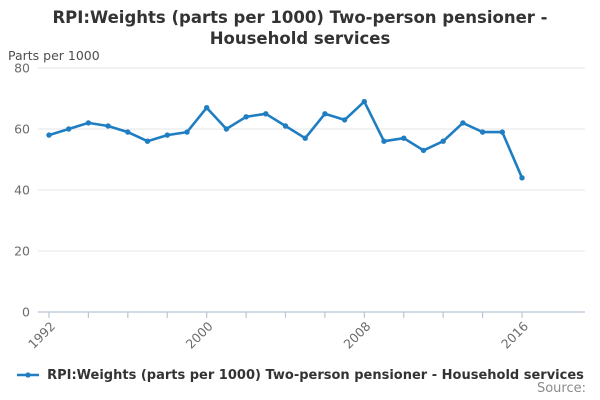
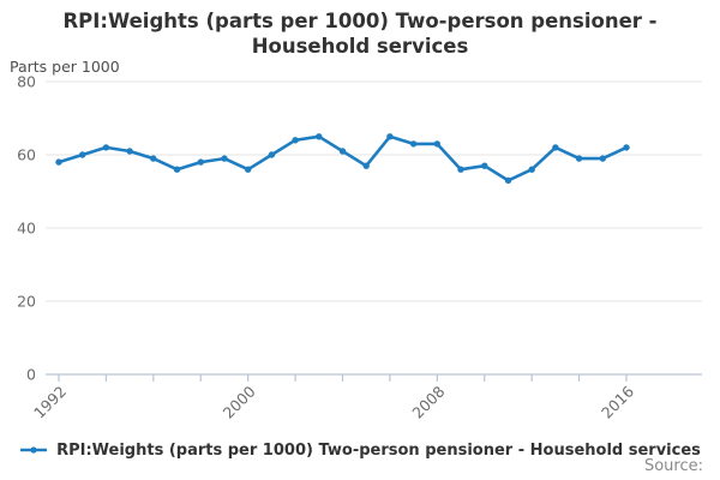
2000: 67 -> 56
2008: 69 -> 63
2016: 44 -> 62
